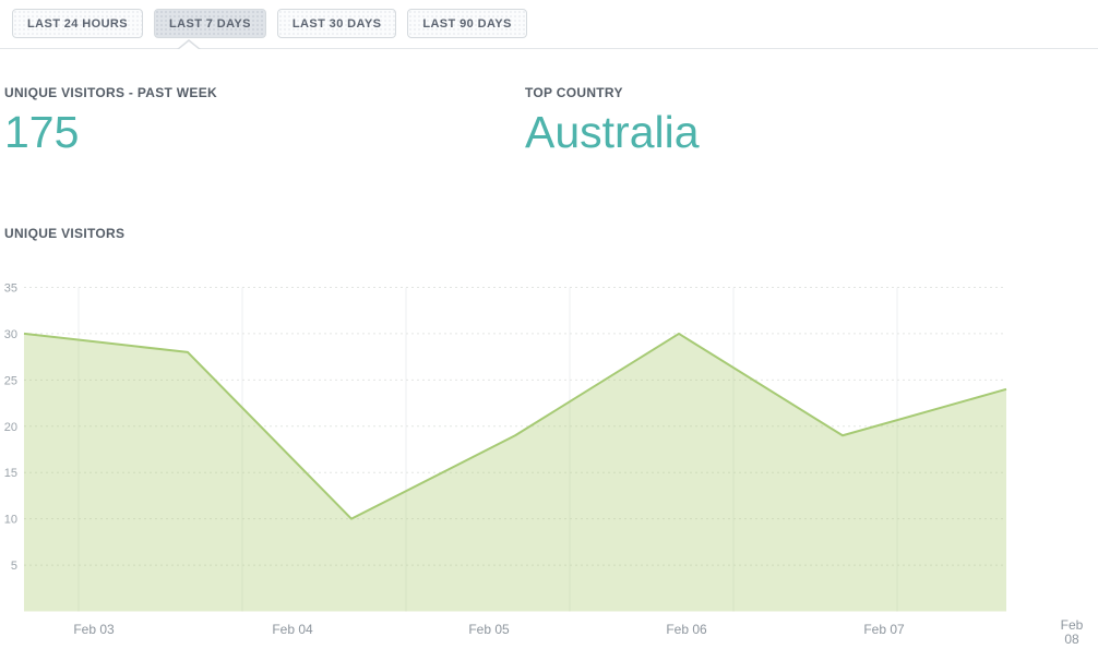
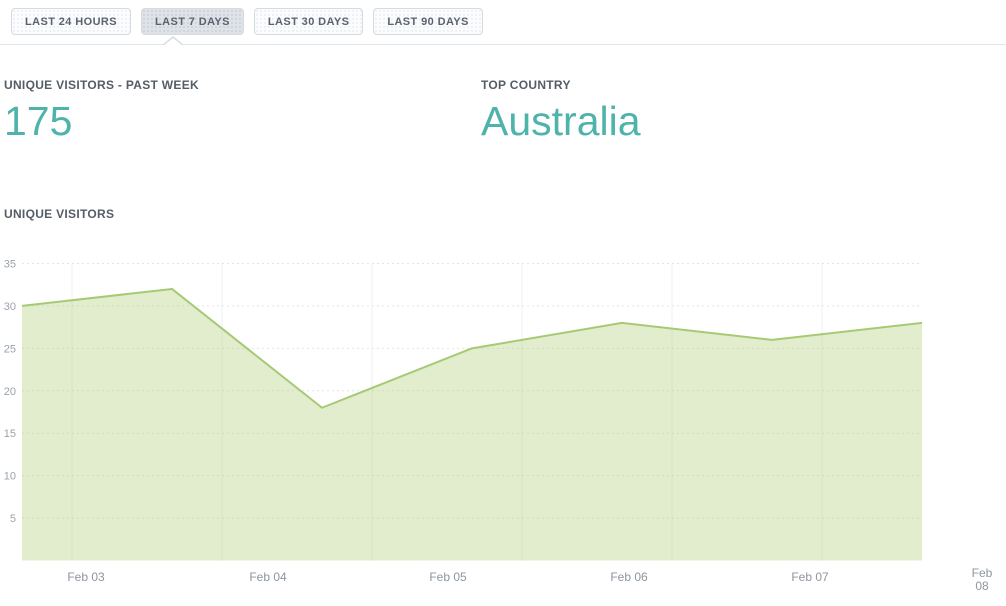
Feb 03: 28 -> 32
Feb 04: 10 -> 18
Feb 05: 19 -> 25
Feb 06: 30 -> 28
Feb 07: 19 -> 26
Feb 08: 24 -> 28
